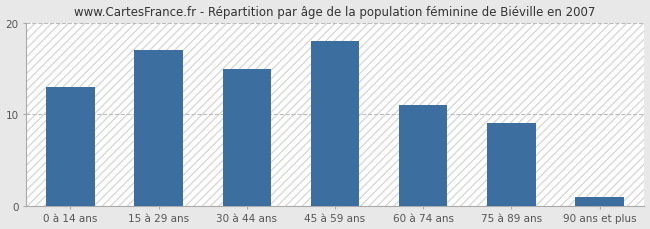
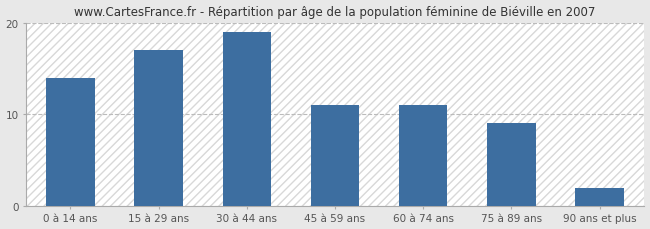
0 à 14 ans: 13 -> 14
30 à 44 ans: 15 -> 19
45 à 59 ans: 18 -> 11
90 ans et plus: 1 -> 2
